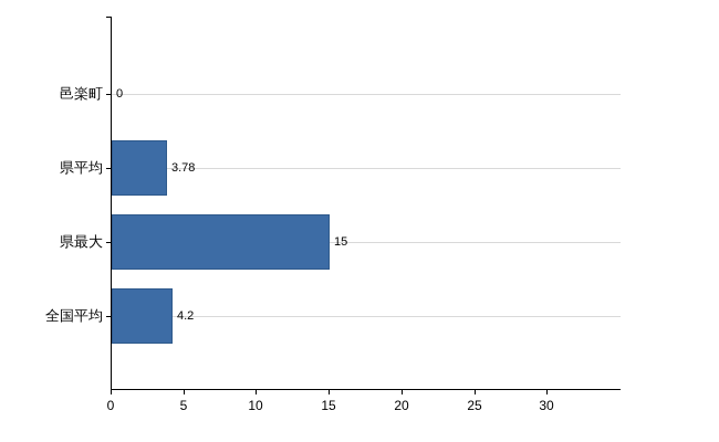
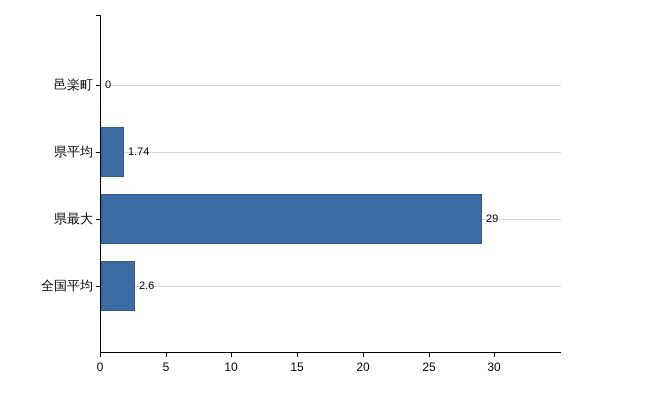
県平均: 3.78 -> 1.74
県最大: 15 -> 29
全国平均: 4.2 -> 2.6
